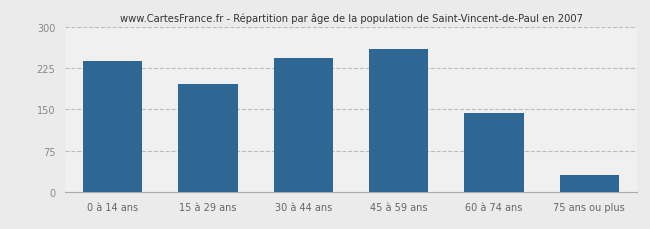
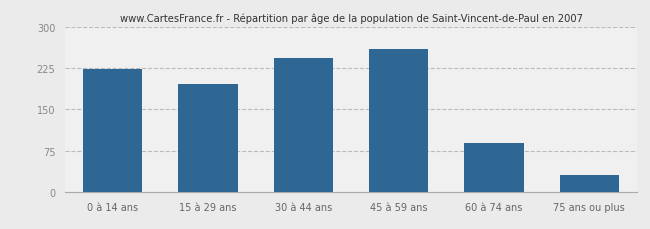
0 à 14 ans: 238 -> 224
60 à 74 ans: 144 -> 90
